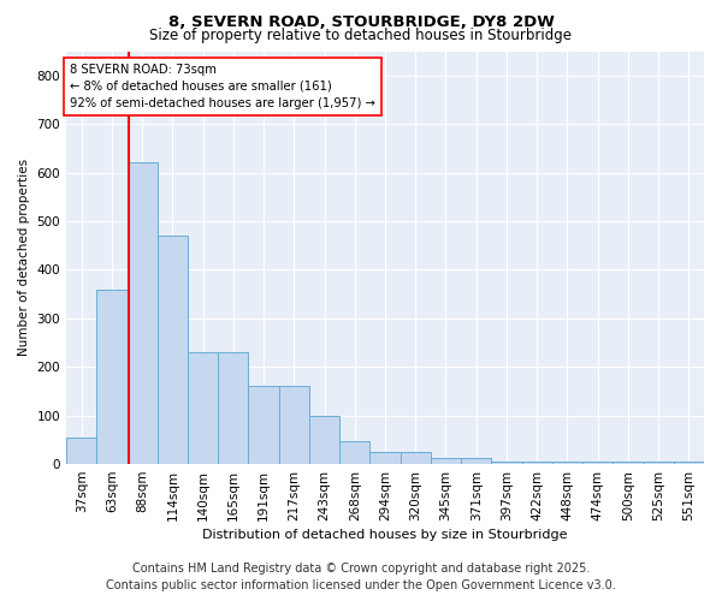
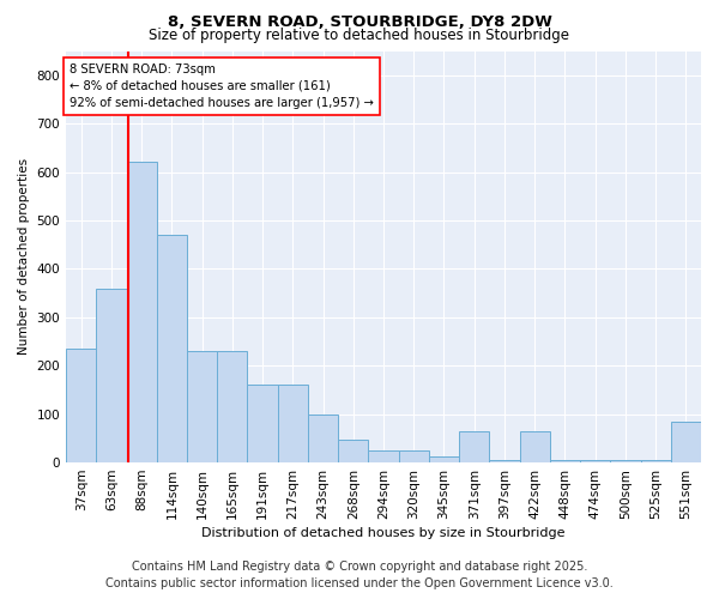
37sqm: 55 -> 235
371sqm: 13 -> 65
422sqm: 5 -> 65
551sqm: 5 -> 85
